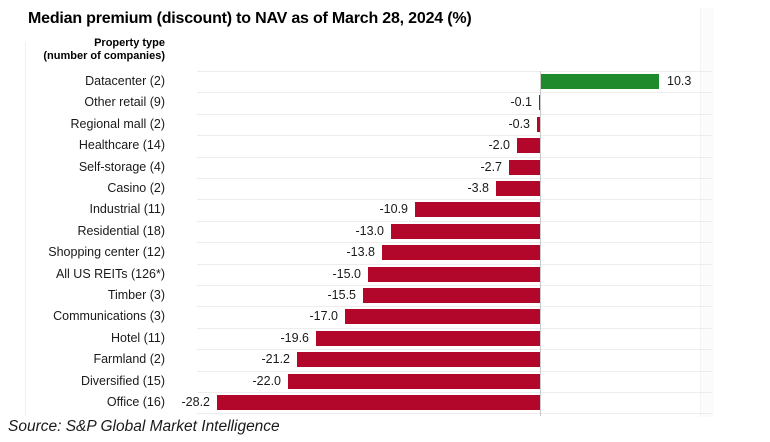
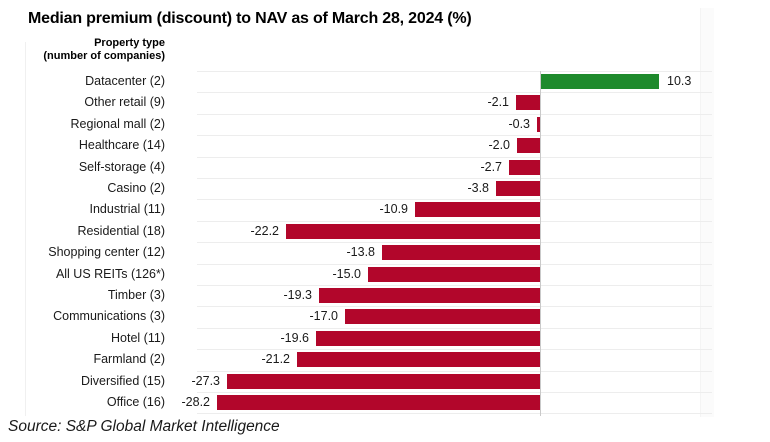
Other retail (9): -0.1 -> -2.1
Residential (18): -13.0 -> -22.2
Timber (3): -15.5 -> -19.3
Diversified (15): -22.0 -> -27.3
